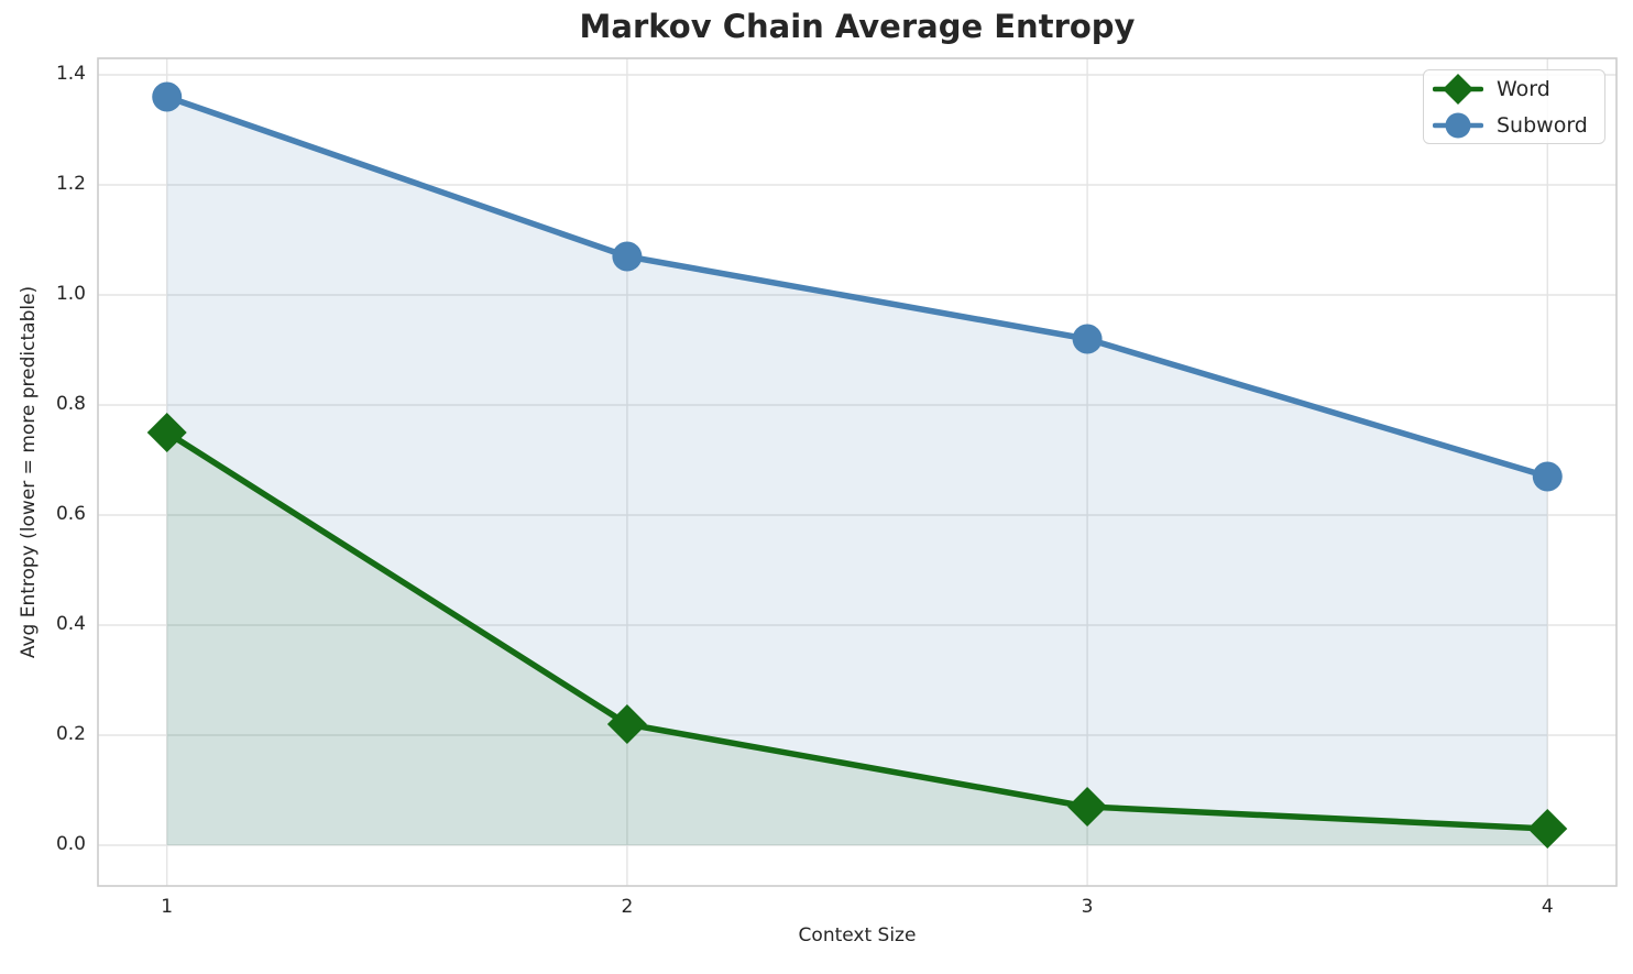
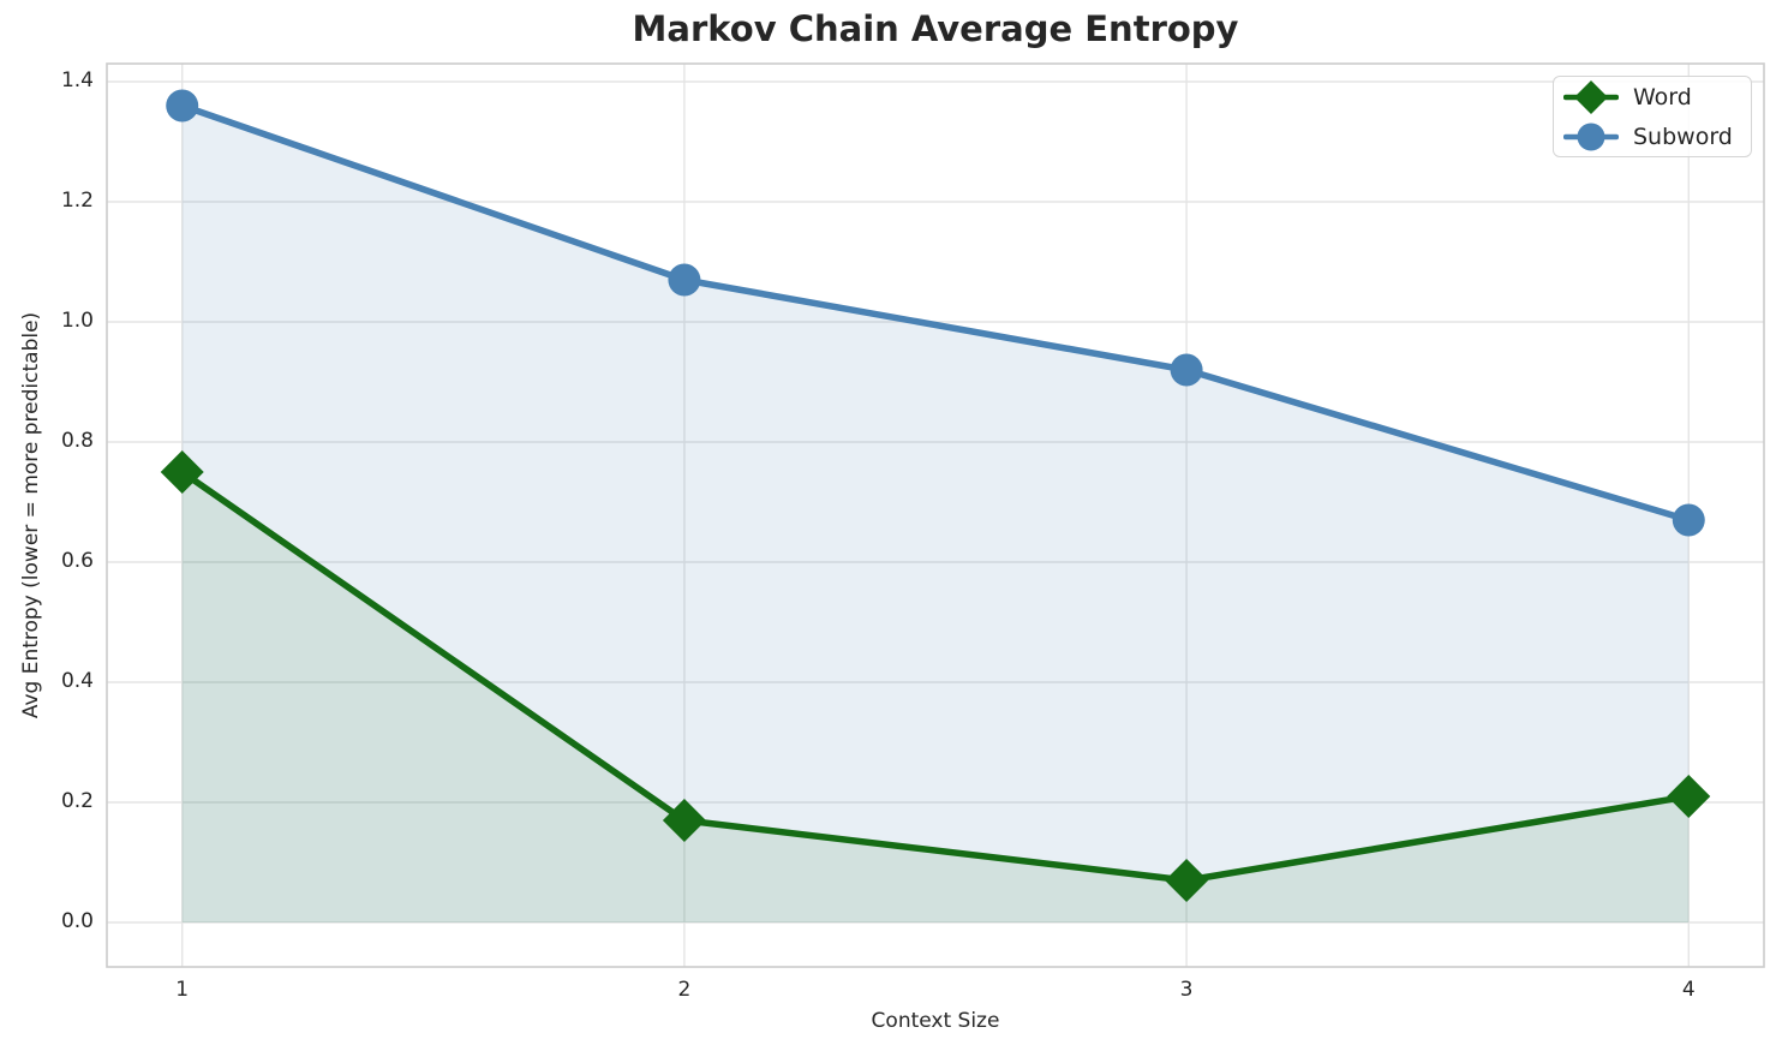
Word/2: 0.22 -> 0.17
Word/4: 0.03 -> 0.21
